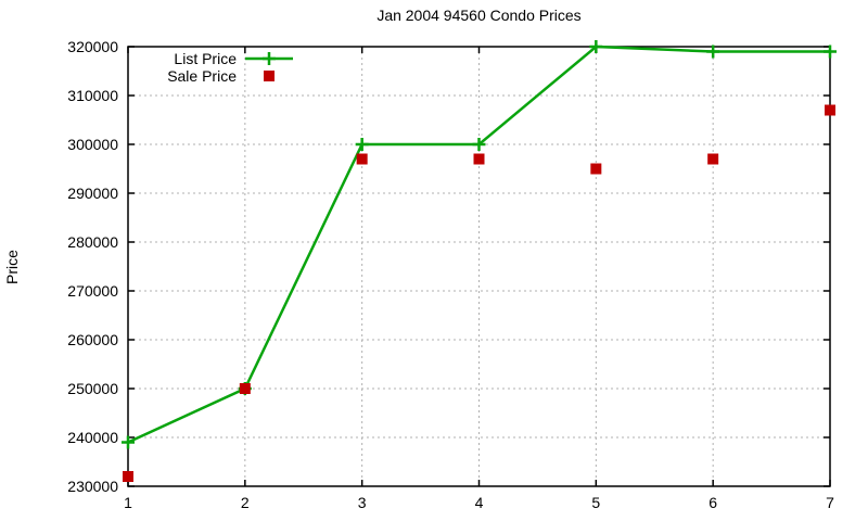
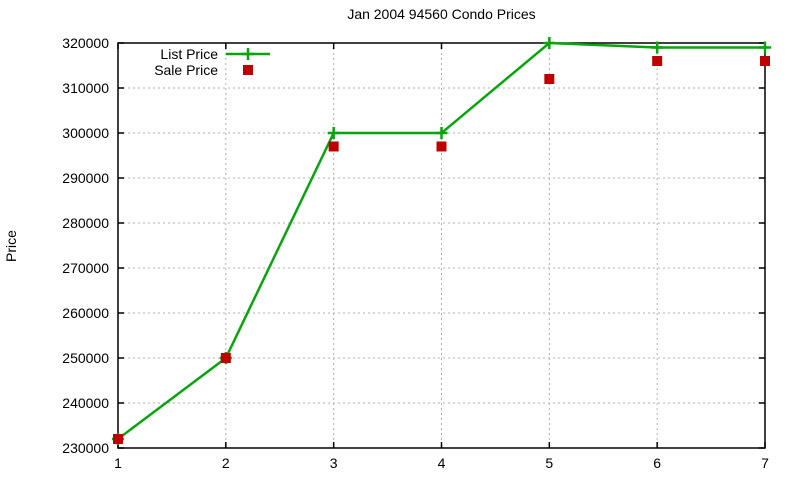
List Price/1: 239000 -> 232000
Sale Price/5: 295000 -> 312000
Sale Price/6: 297000 -> 316000
Sale Price/7: 307000 -> 316000
